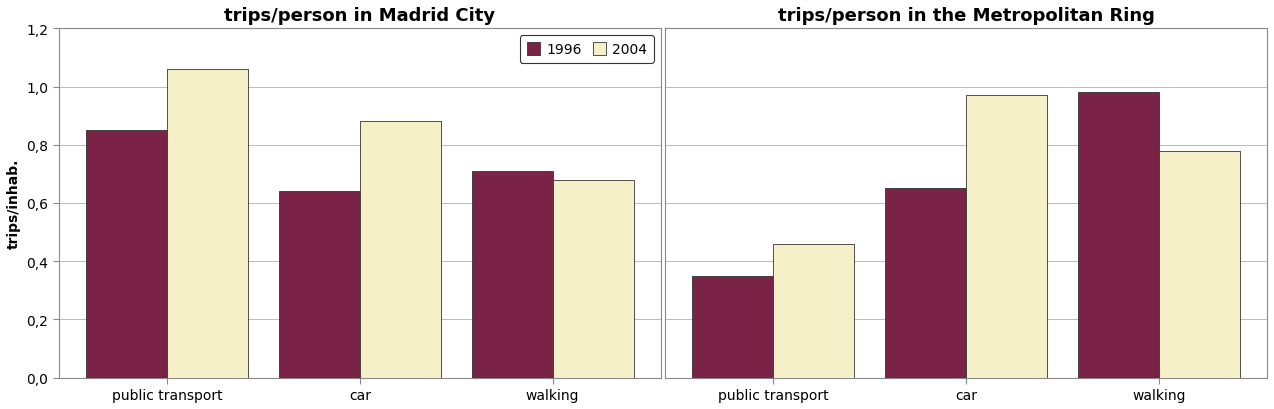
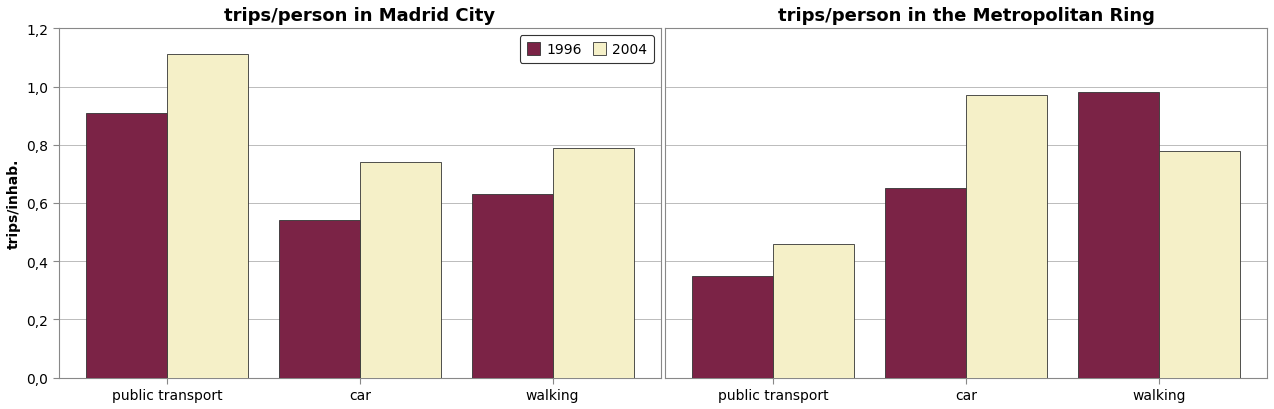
trips/person in Madrid City/1996/public transport: 0,85 -> 0,91
trips/person in Madrid City/2004/public transport: 1,06 -> 1,11
trips/person in Madrid City/1996/car: 0,64 -> 0,54
trips/person in Madrid City/2004/car: 0,88 -> 0,74
trips/person in Madrid City/1996/walking: 0,71 -> 0,63
trips/person in Madrid City/2004/walking: 0,68 -> 0,79
